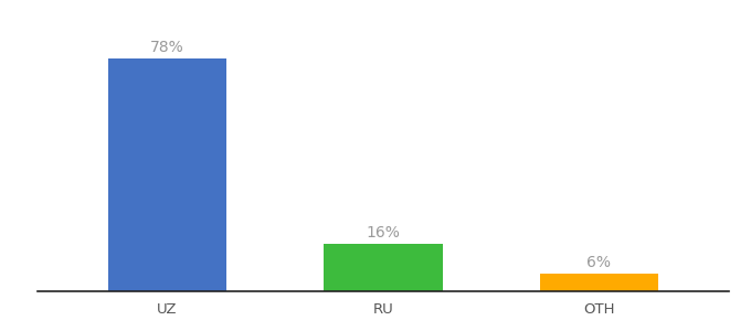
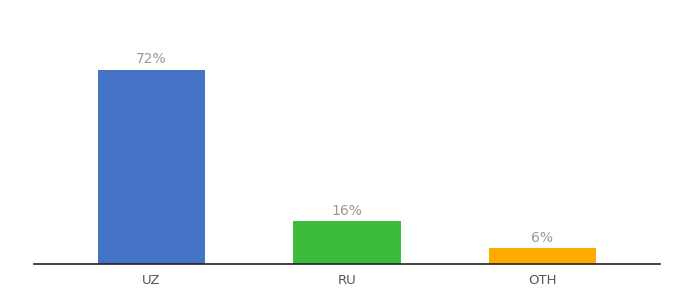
UZ: 78% -> 72%
